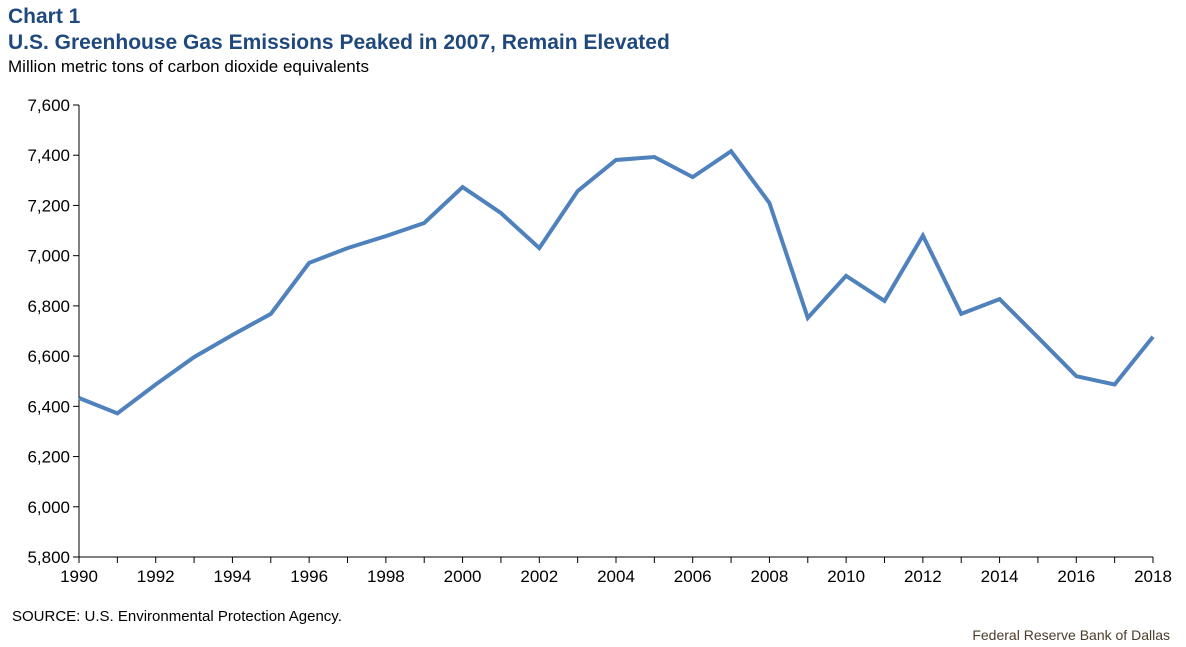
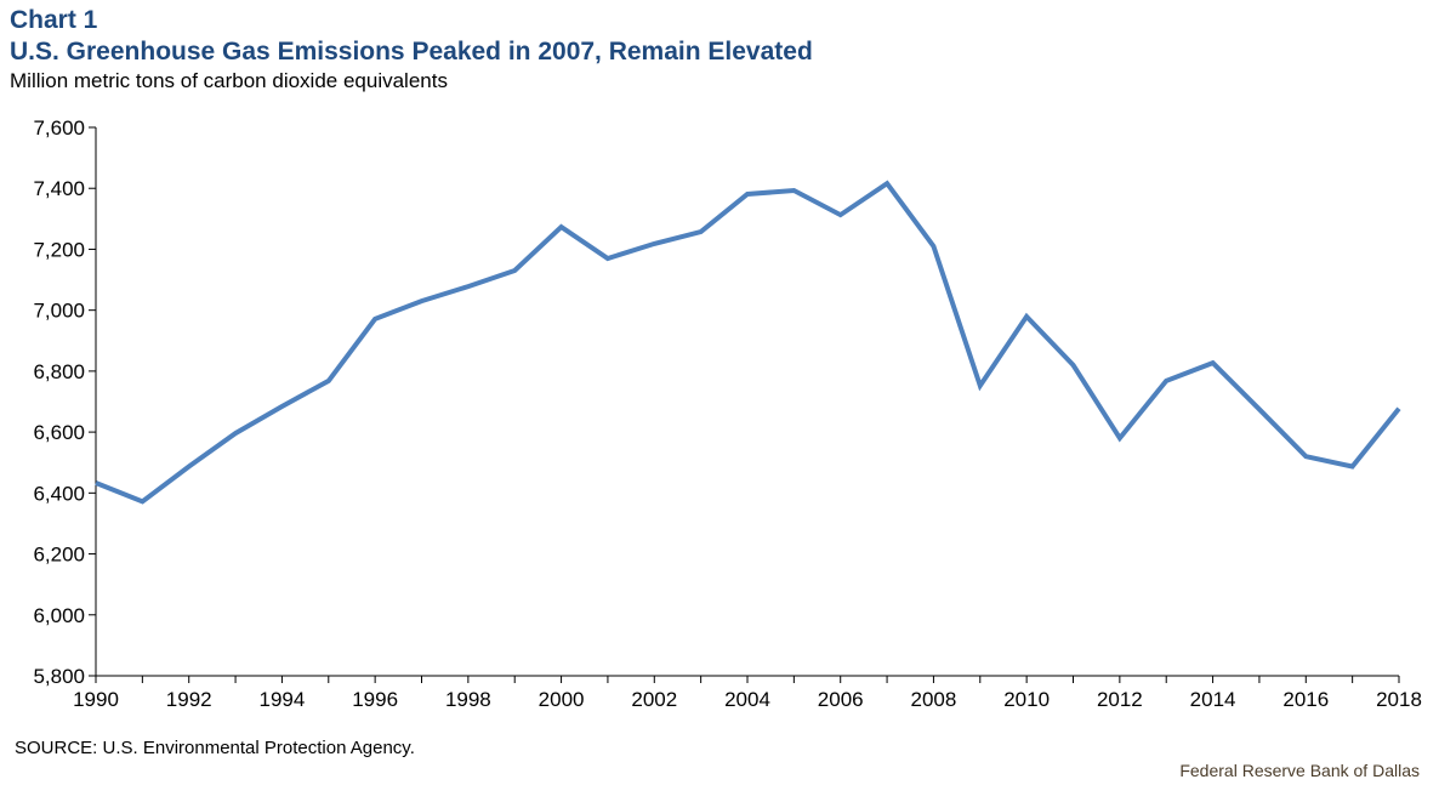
2002: 7030 -> 7220
2010: 6920 -> 6980
2012: 7080 -> 6580
